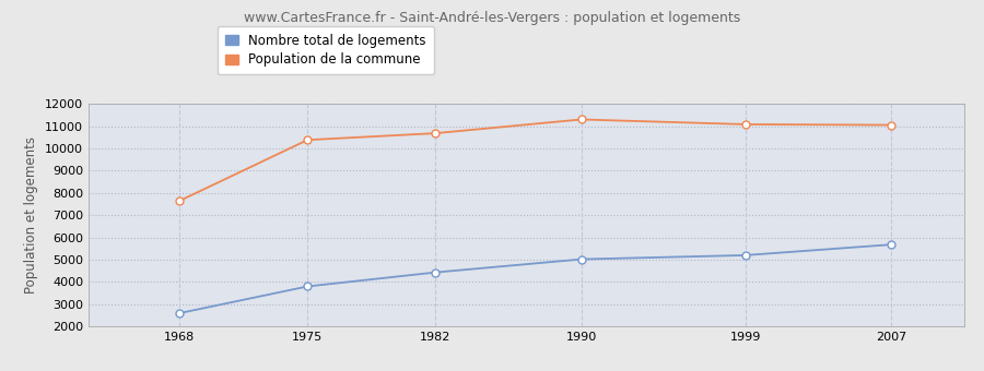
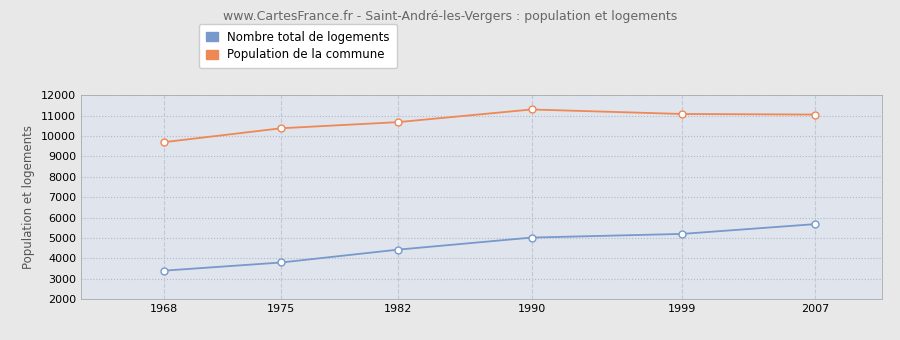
Nombre total de logements/1968: 2600 -> 3400
Population de la commune/1968: 7650 -> 9700
